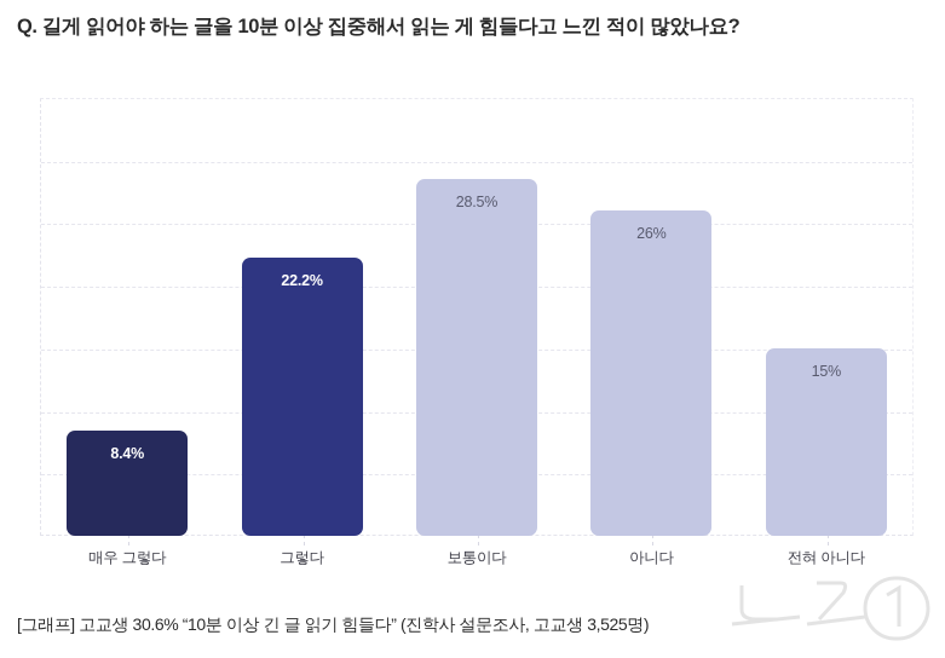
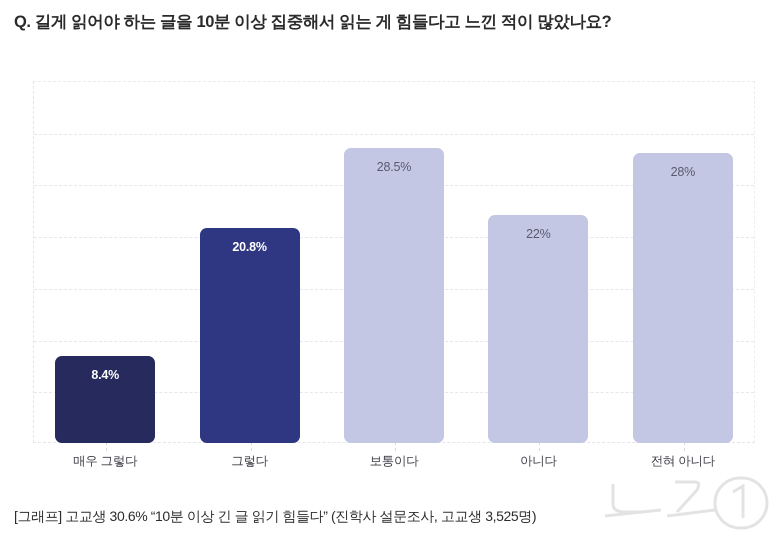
그렇다: 22.2% -> 20.8%
아니다: 26% -> 22%
전혀 아니다: 15% -> 28%
